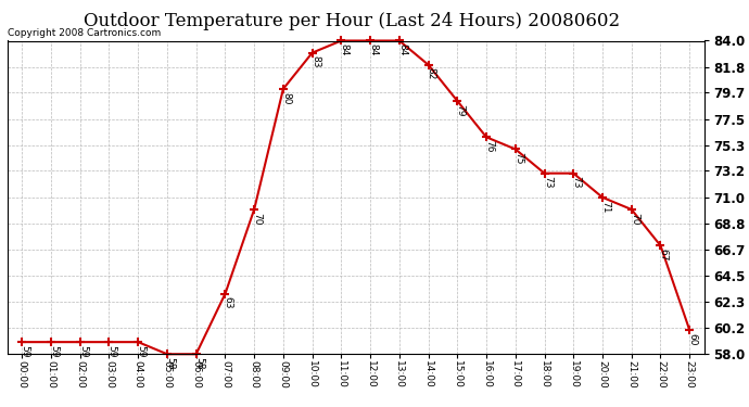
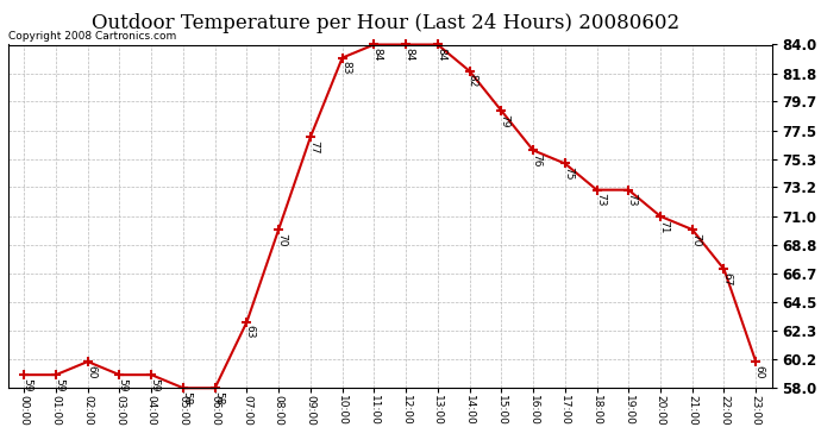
02:00: 59 -> 60
09:00: 80 -> 77
